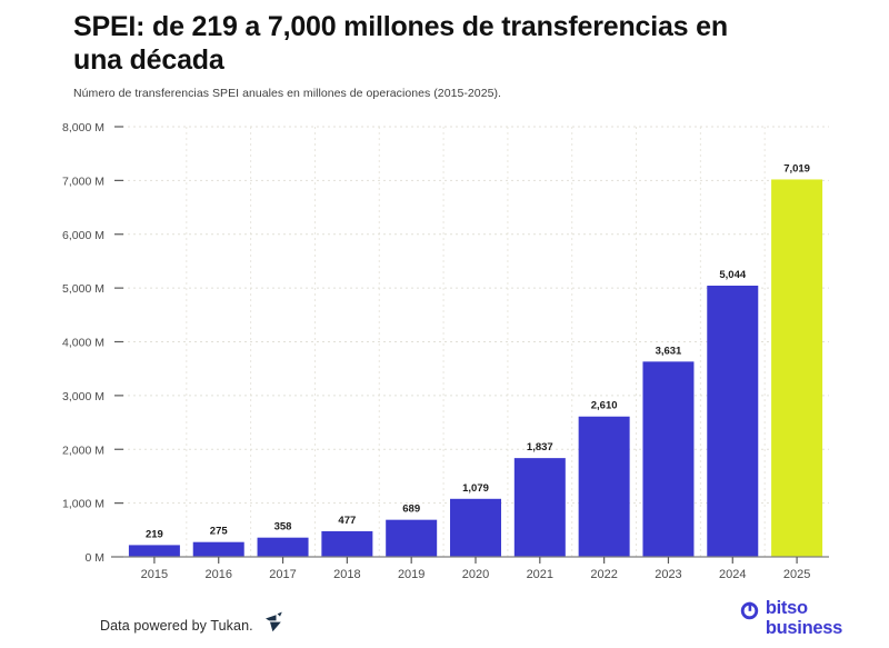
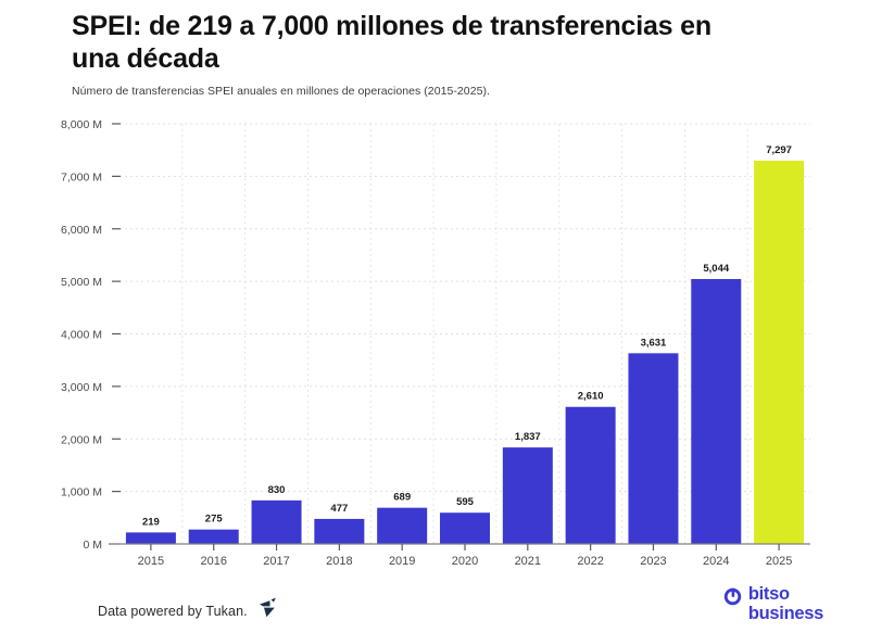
2017: 358 -> 830
2020: 1,079 -> 595
2025: 7,019 -> 7,297
